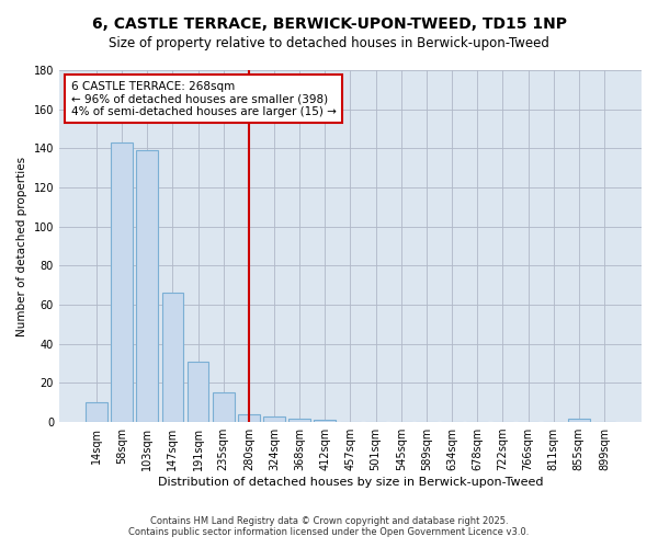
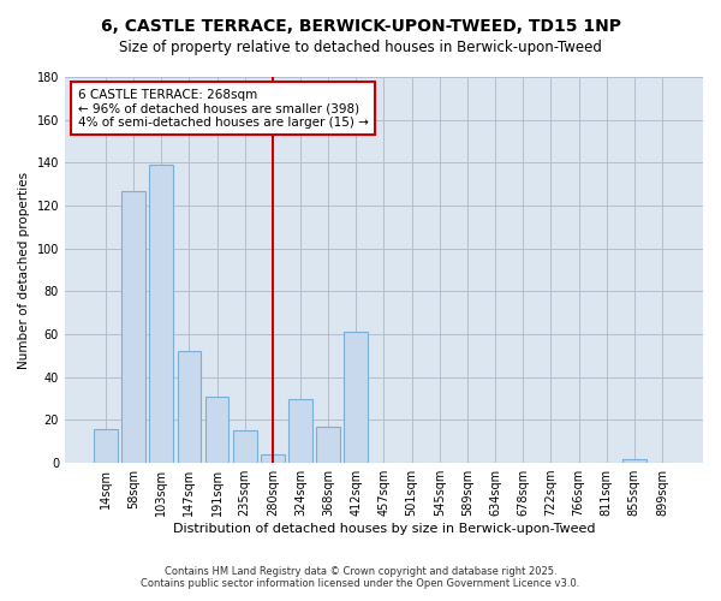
14sqm: 10 -> 16
58sqm: 143 -> 127
147sqm: 66 -> 52
324sqm: 3 -> 30
368sqm: 2 -> 17
412sqm: 1 -> 61
